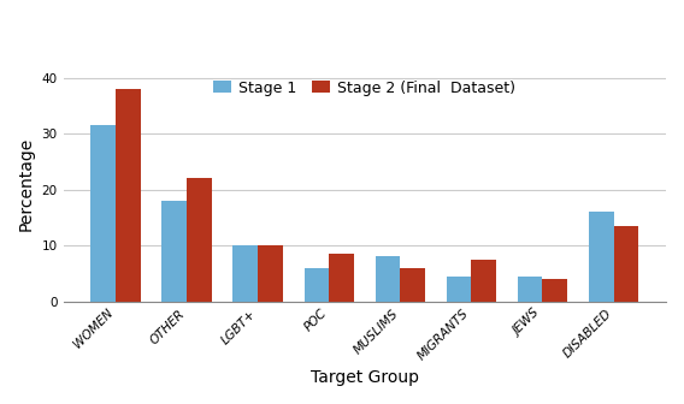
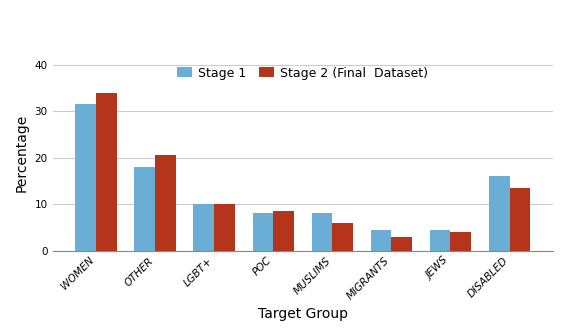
Stage 2 (Final Dataset)/WOMEN: 38.0 -> 34.0
Stage 2 (Final Dataset)/OTHER: 22.0 -> 20.5
Stage 1/POC: 6.0 -> 8.0
Stage 2 (Final Dataset)/MIGRANTS: 7.5 -> 3.0
